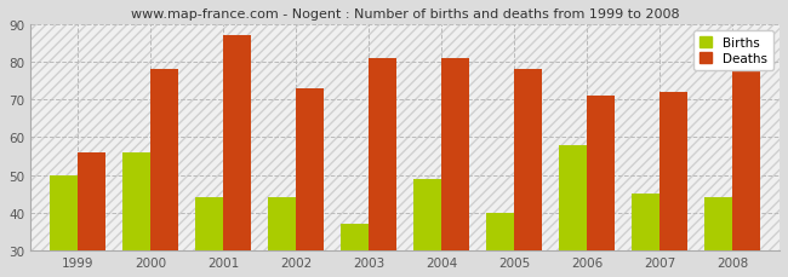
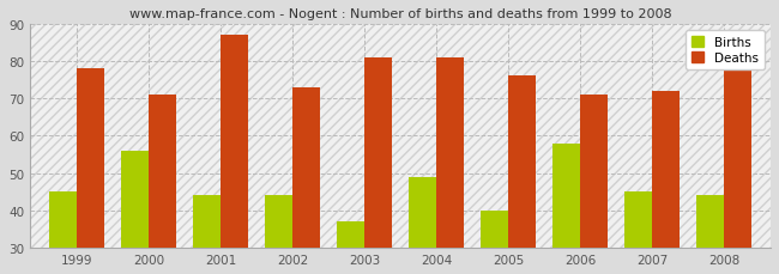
Births/1999: 50 -> 45
Deaths/1999: 56 -> 78
Deaths/2000: 78 -> 71
Deaths/2005: 78 -> 76
